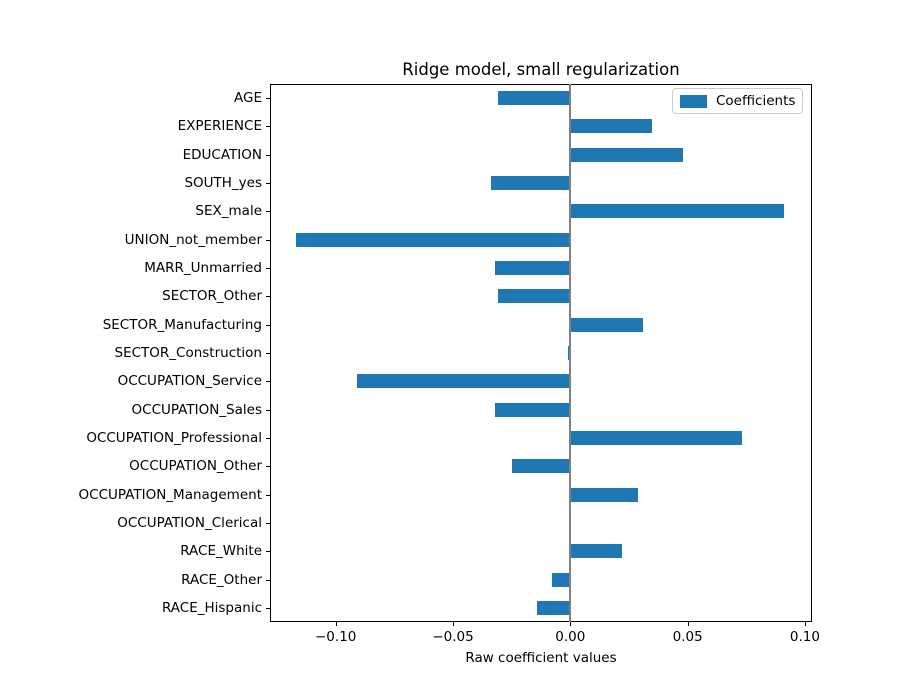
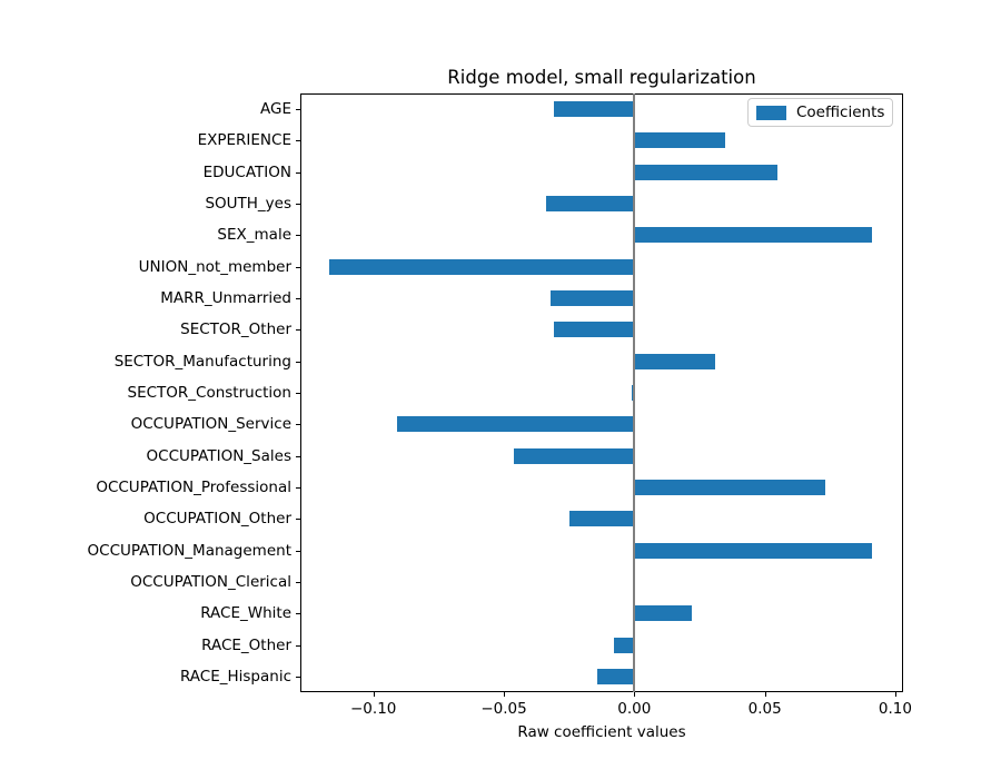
EDUCATION: 0.048 -> 0.055
OCCUPATION_Sales: -0.032 -> -0.046
OCCUPATION_Management: 0.029 -> 0.091
